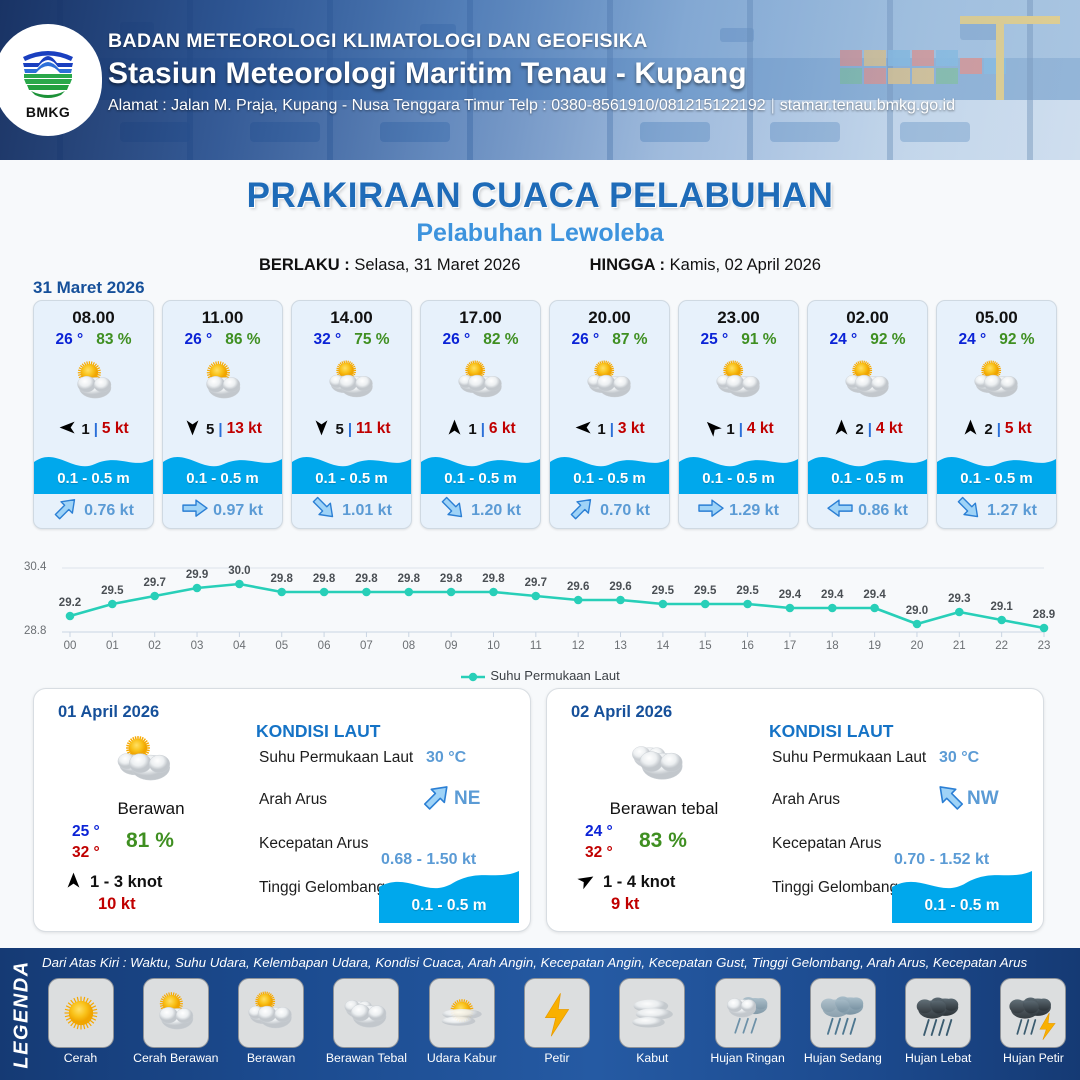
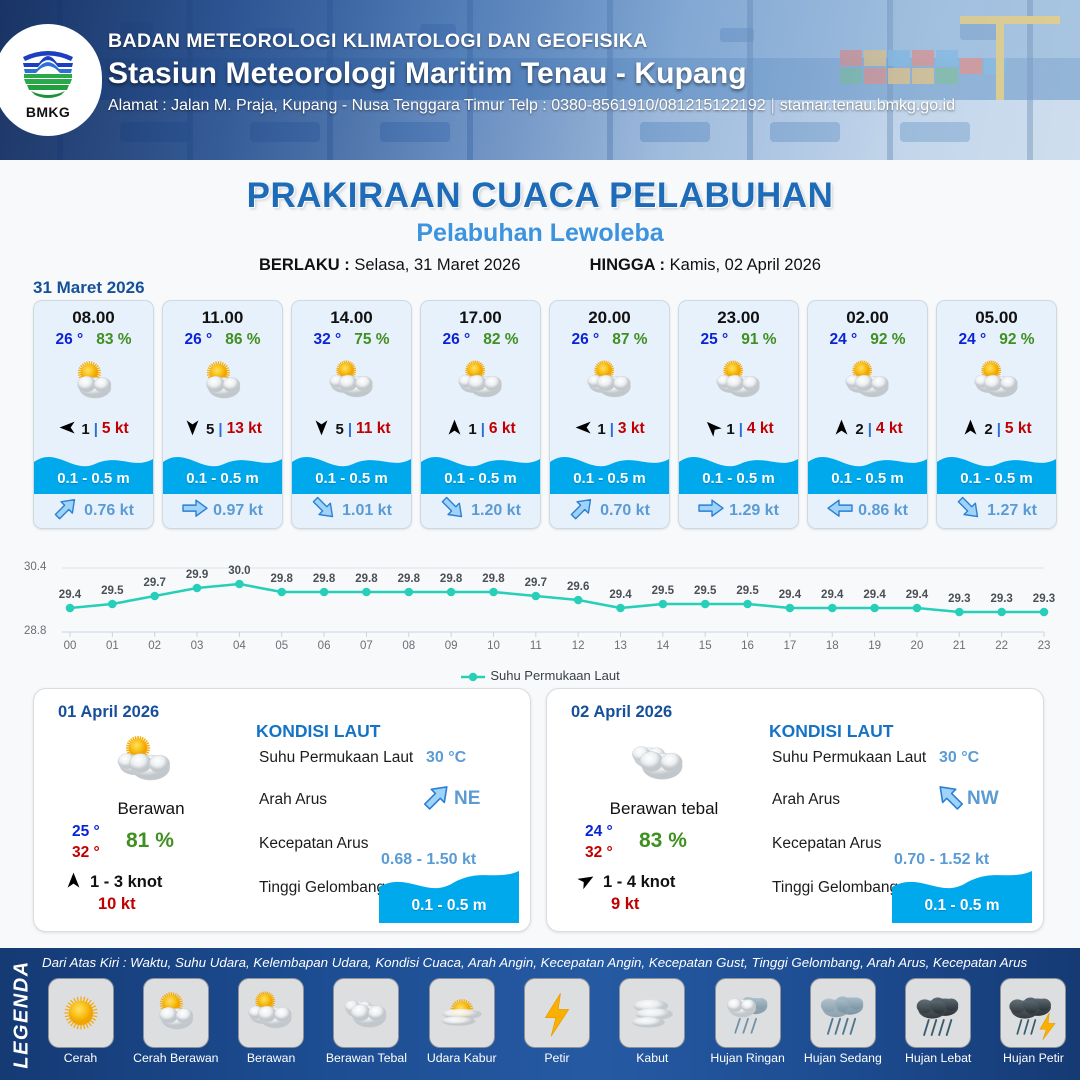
00: 29.2 -> 29.4
13: 29.6 -> 29.4
20: 29.0 -> 29.4
22: 29.1 -> 29.3
23: 28.9 -> 29.3
